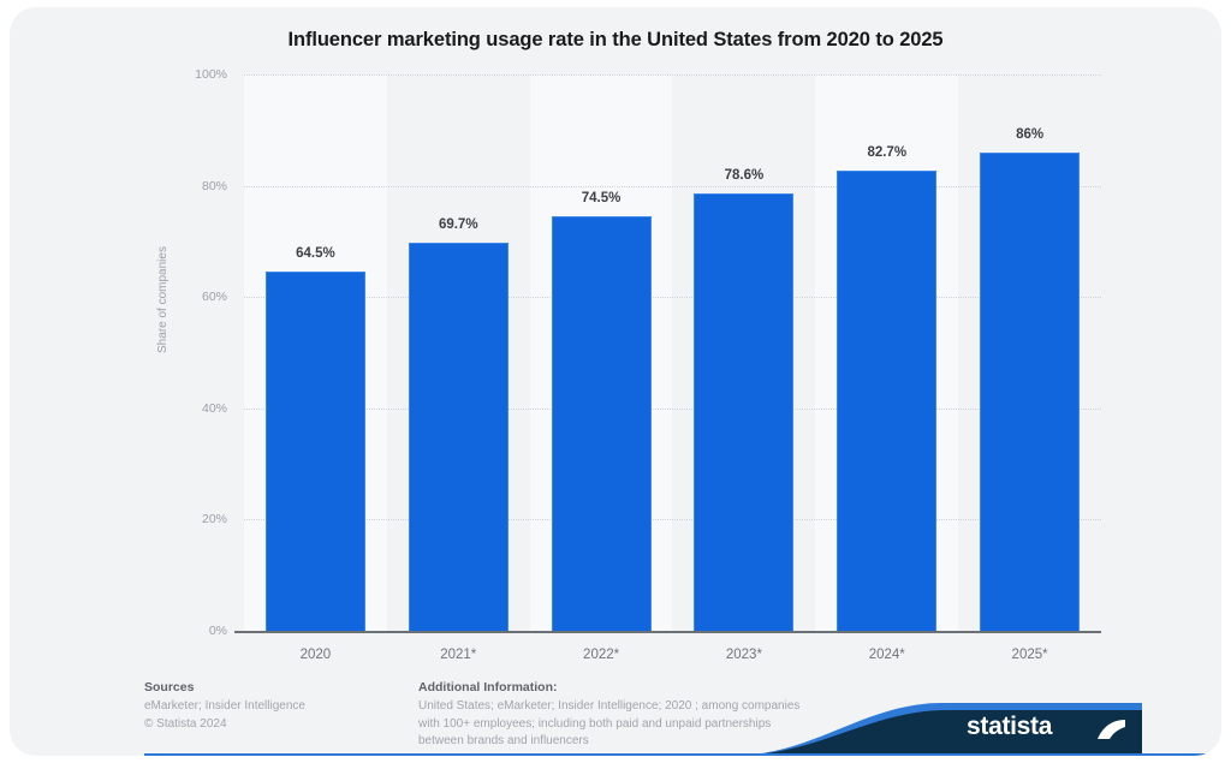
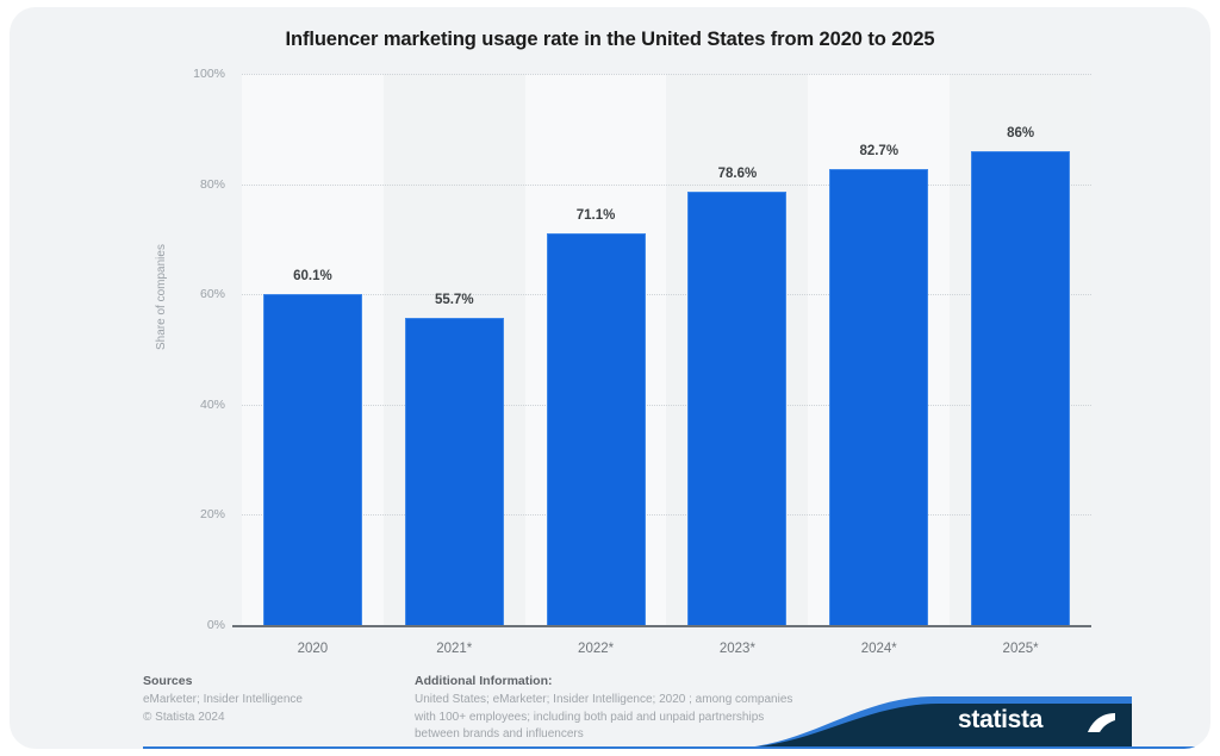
2020: 64.5% -> 60.1%
2021*: 69.7% -> 55.7%
2022*: 74.5% -> 71.1%
